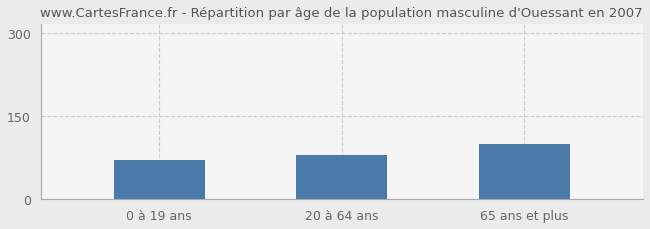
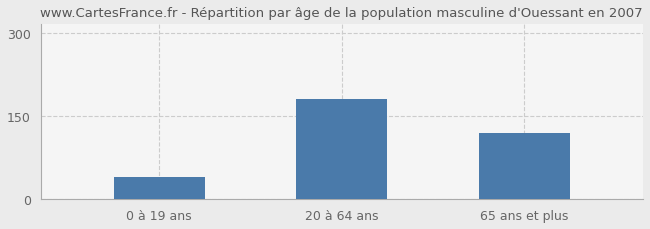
0 à 19 ans: 70 -> 40
20 à 64 ans: 80 -> 180
65 ans et plus: 100 -> 120
